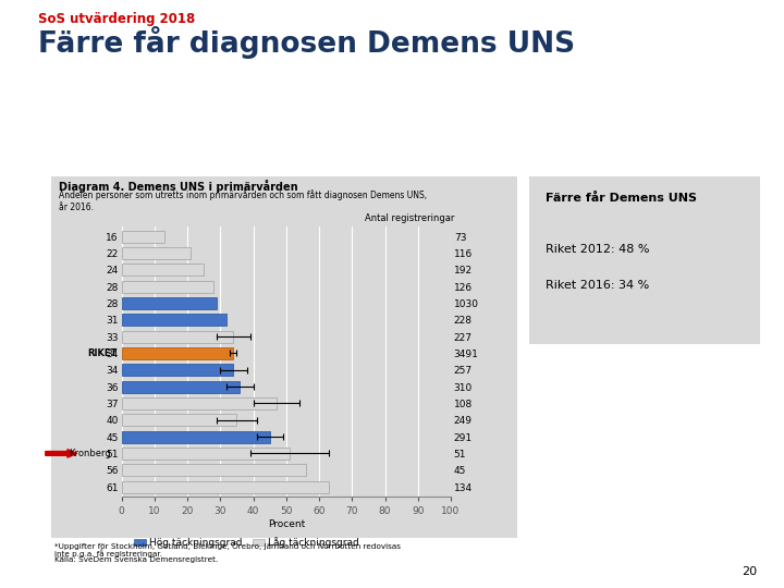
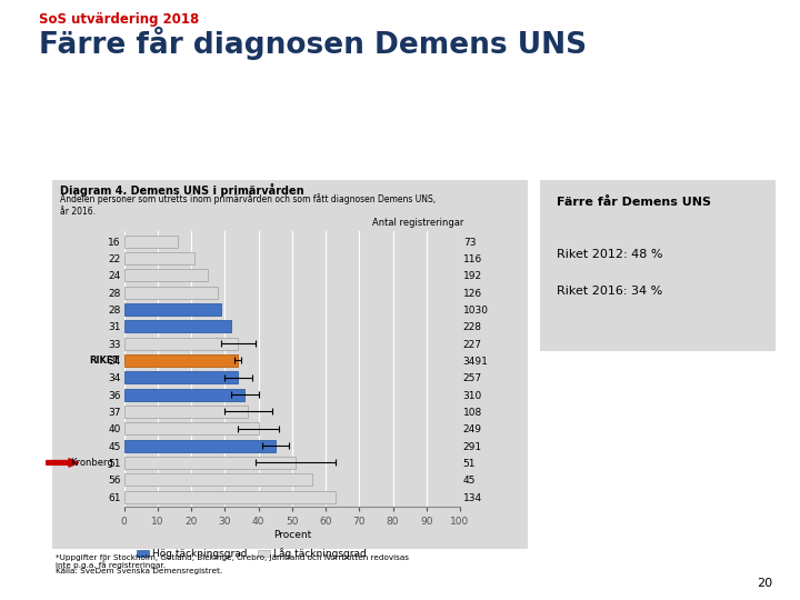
16: 13 -> 16
37: 47 -> 37
40: 35 -> 40
